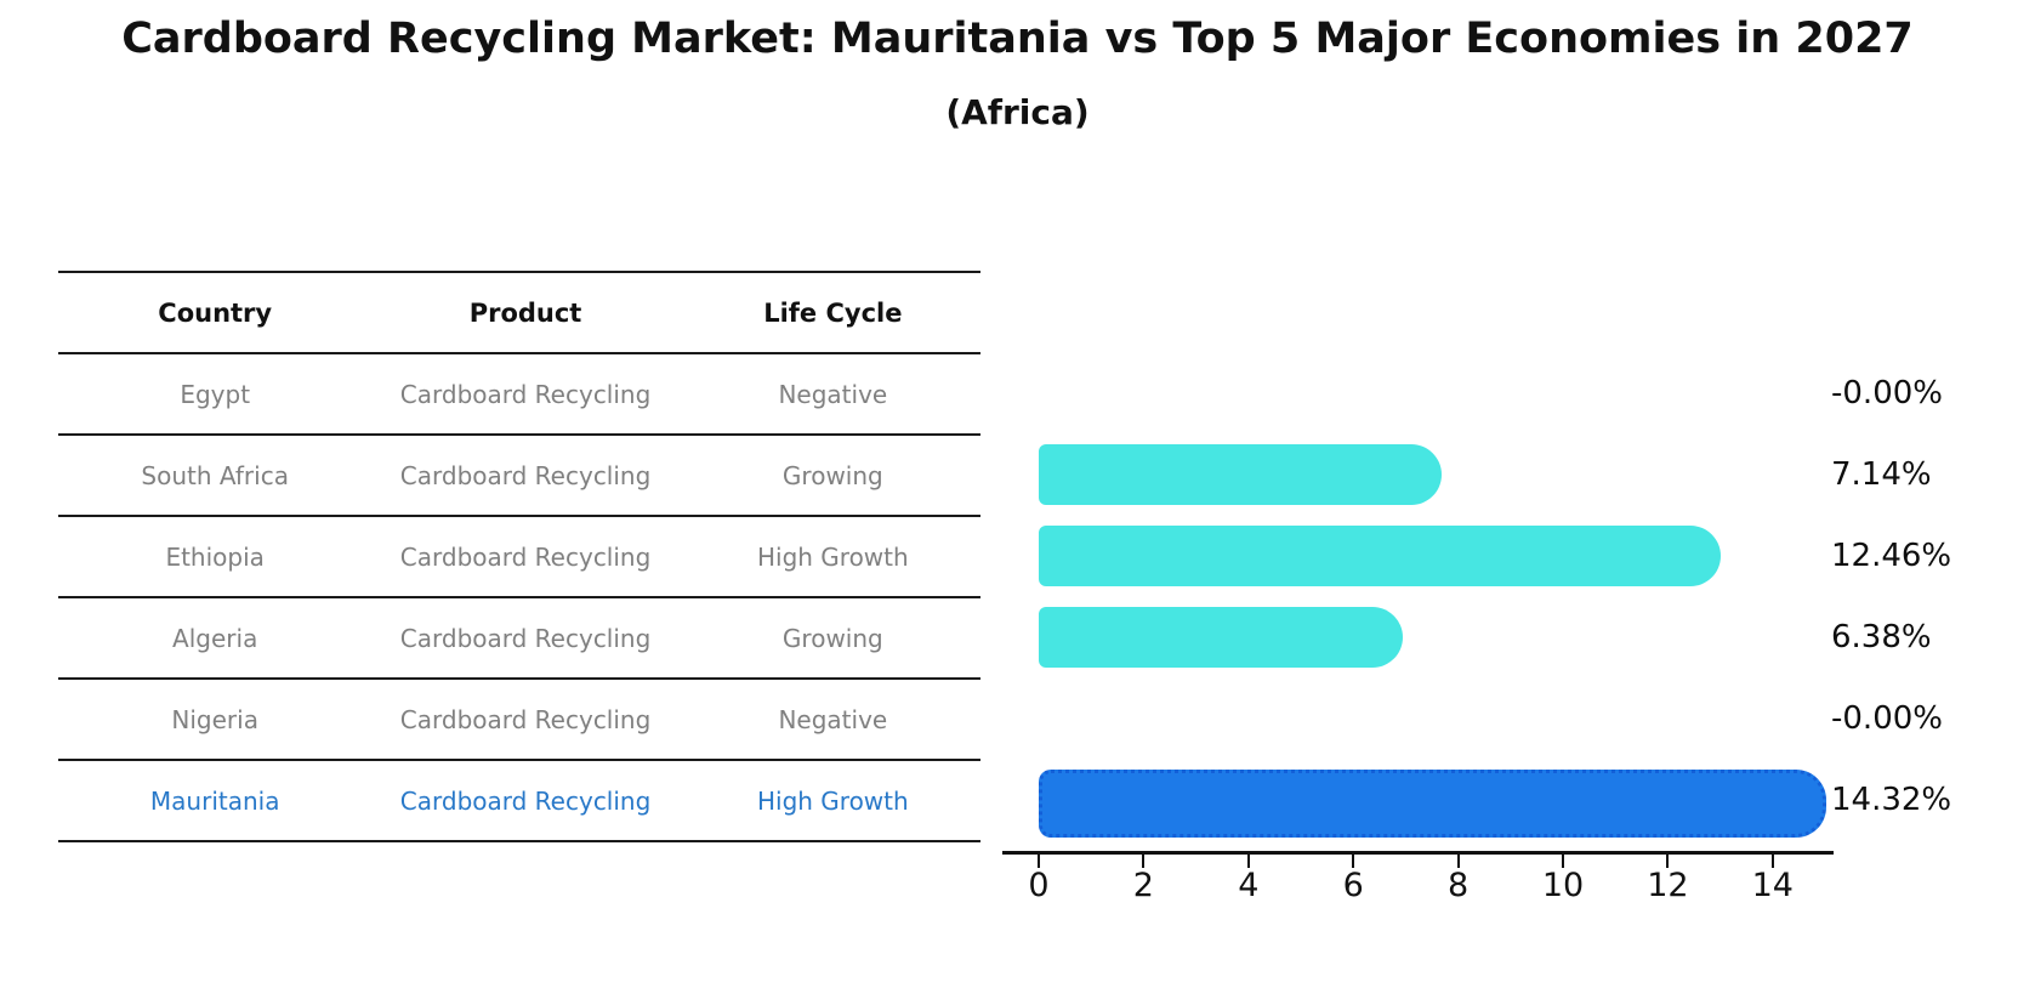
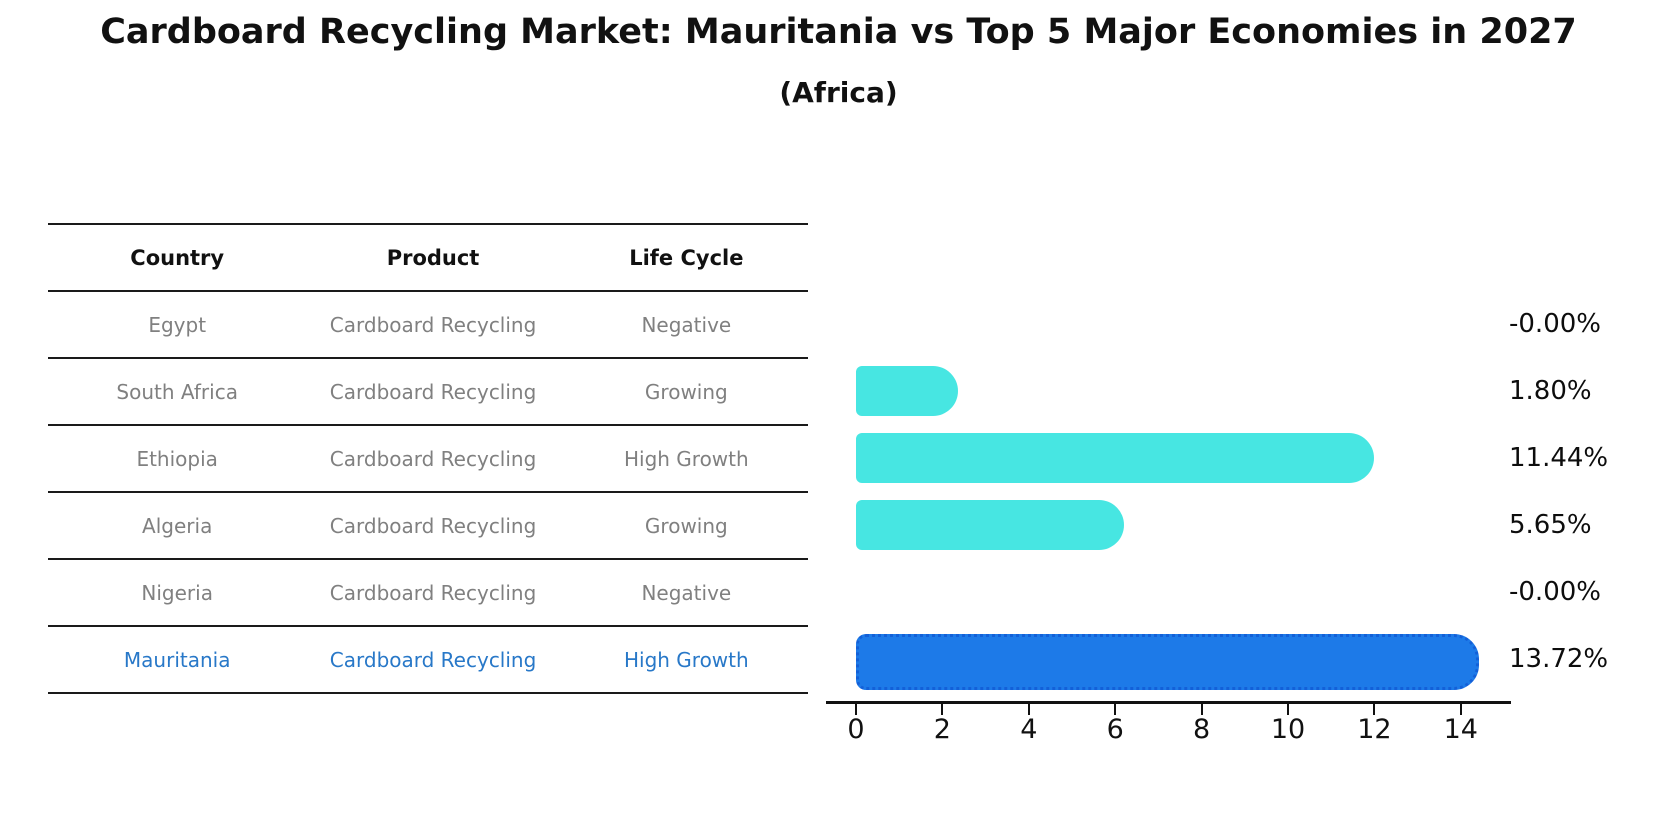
South Africa: 7.14% -> 1.80%
Ethiopia: 12.46% -> 11.44%
Algeria: 6.38% -> 5.65%
Mauritania: 14.32% -> 13.72%
